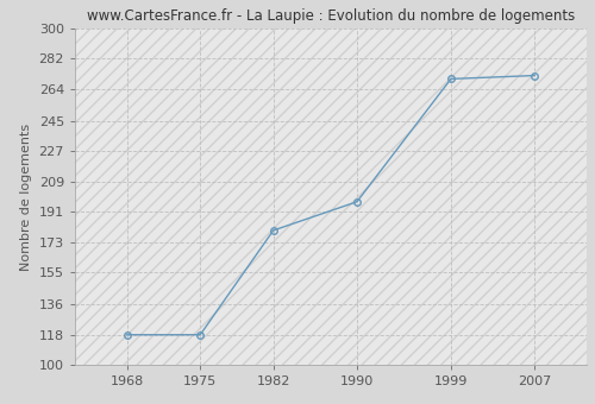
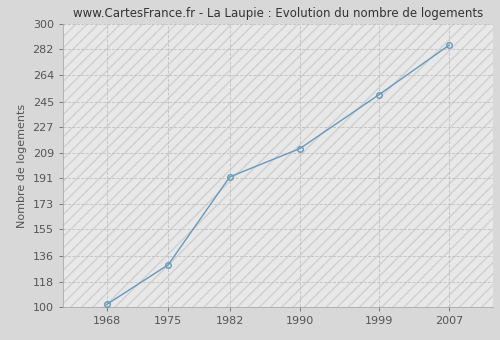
1968: 118 -> 102
1975: 118 -> 130
1982: 180 -> 192
1990: 197 -> 212
1999: 270 -> 250
2007: 272 -> 285
